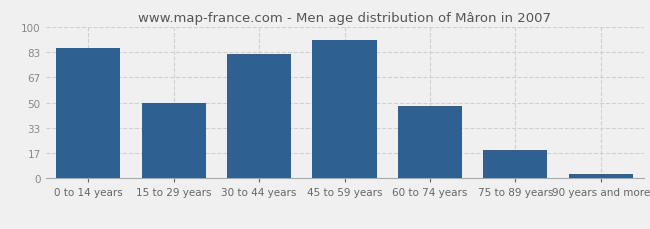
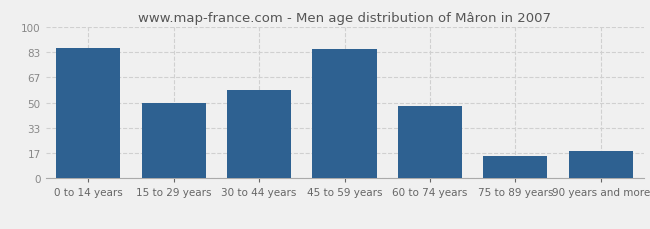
30 to 44 years: 82 -> 58
45 to 59 years: 91 -> 85
75 to 89 years: 19 -> 15
90 years and more: 3 -> 18
